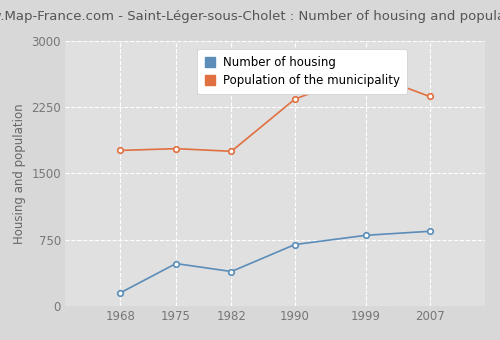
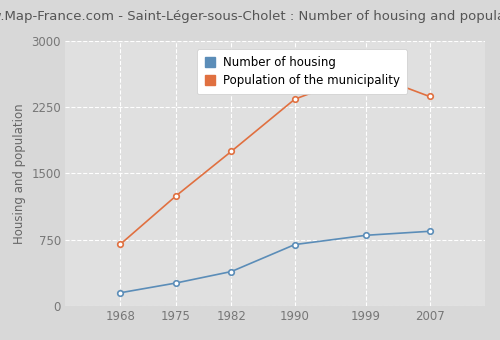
Population of the municipality/1968: 1760 -> 700
Number of housing/1975: 480 -> 260
Population of the municipality/1975: 1780 -> 1240
